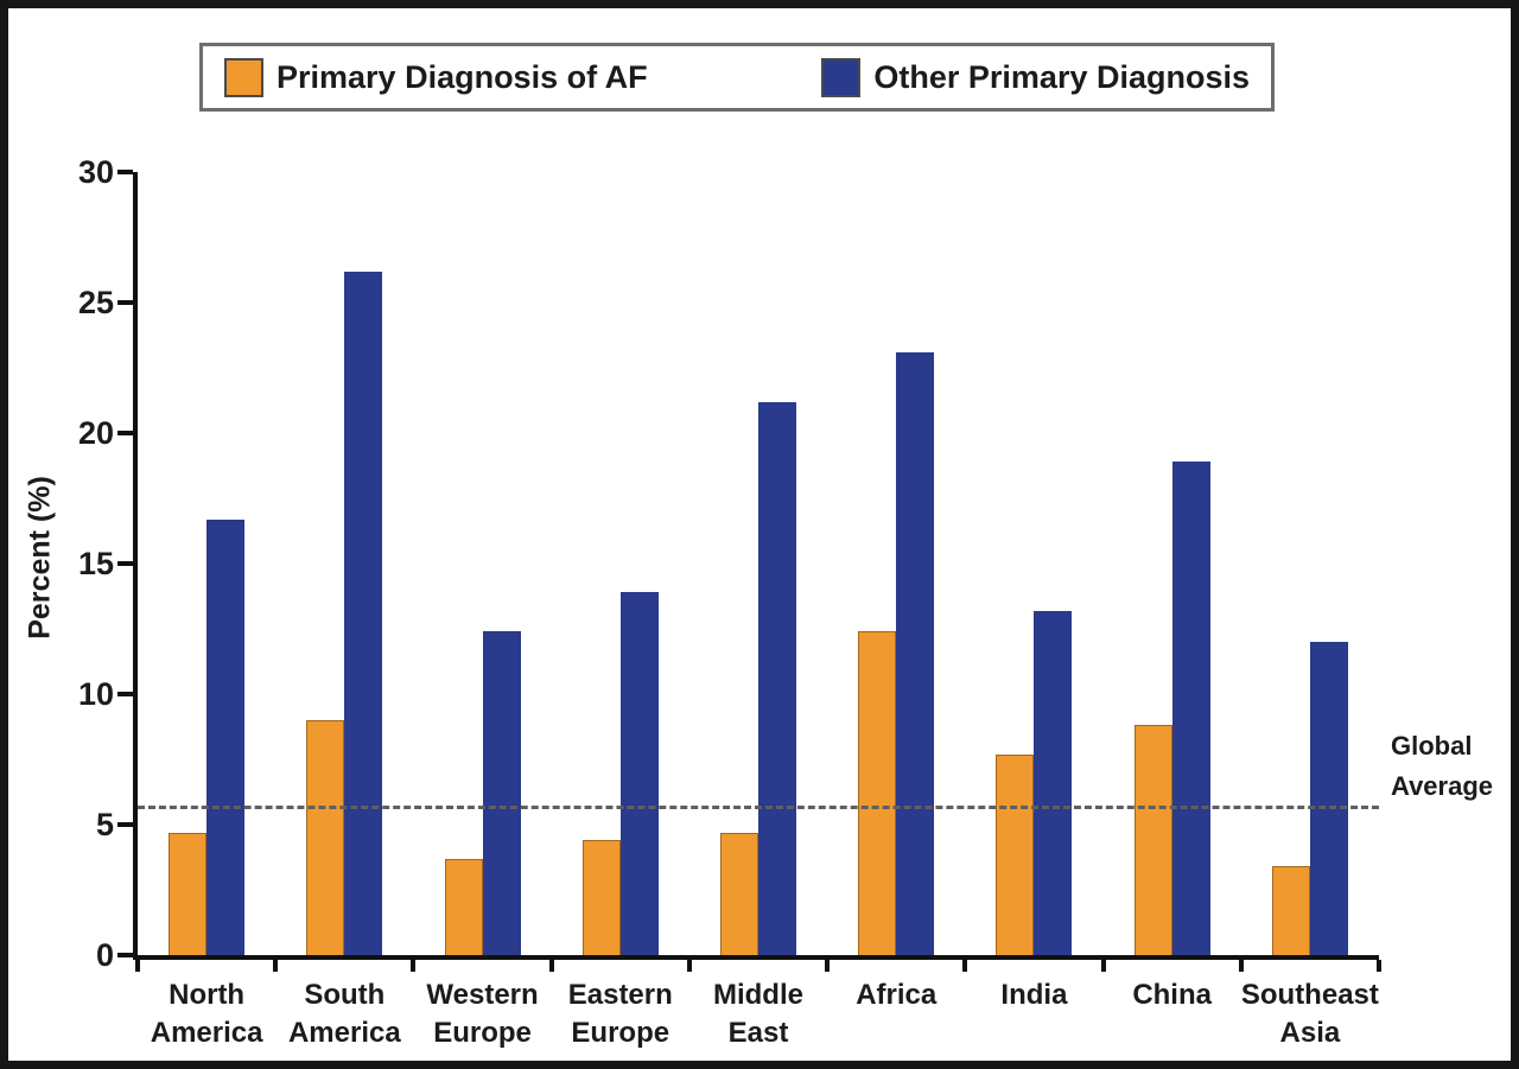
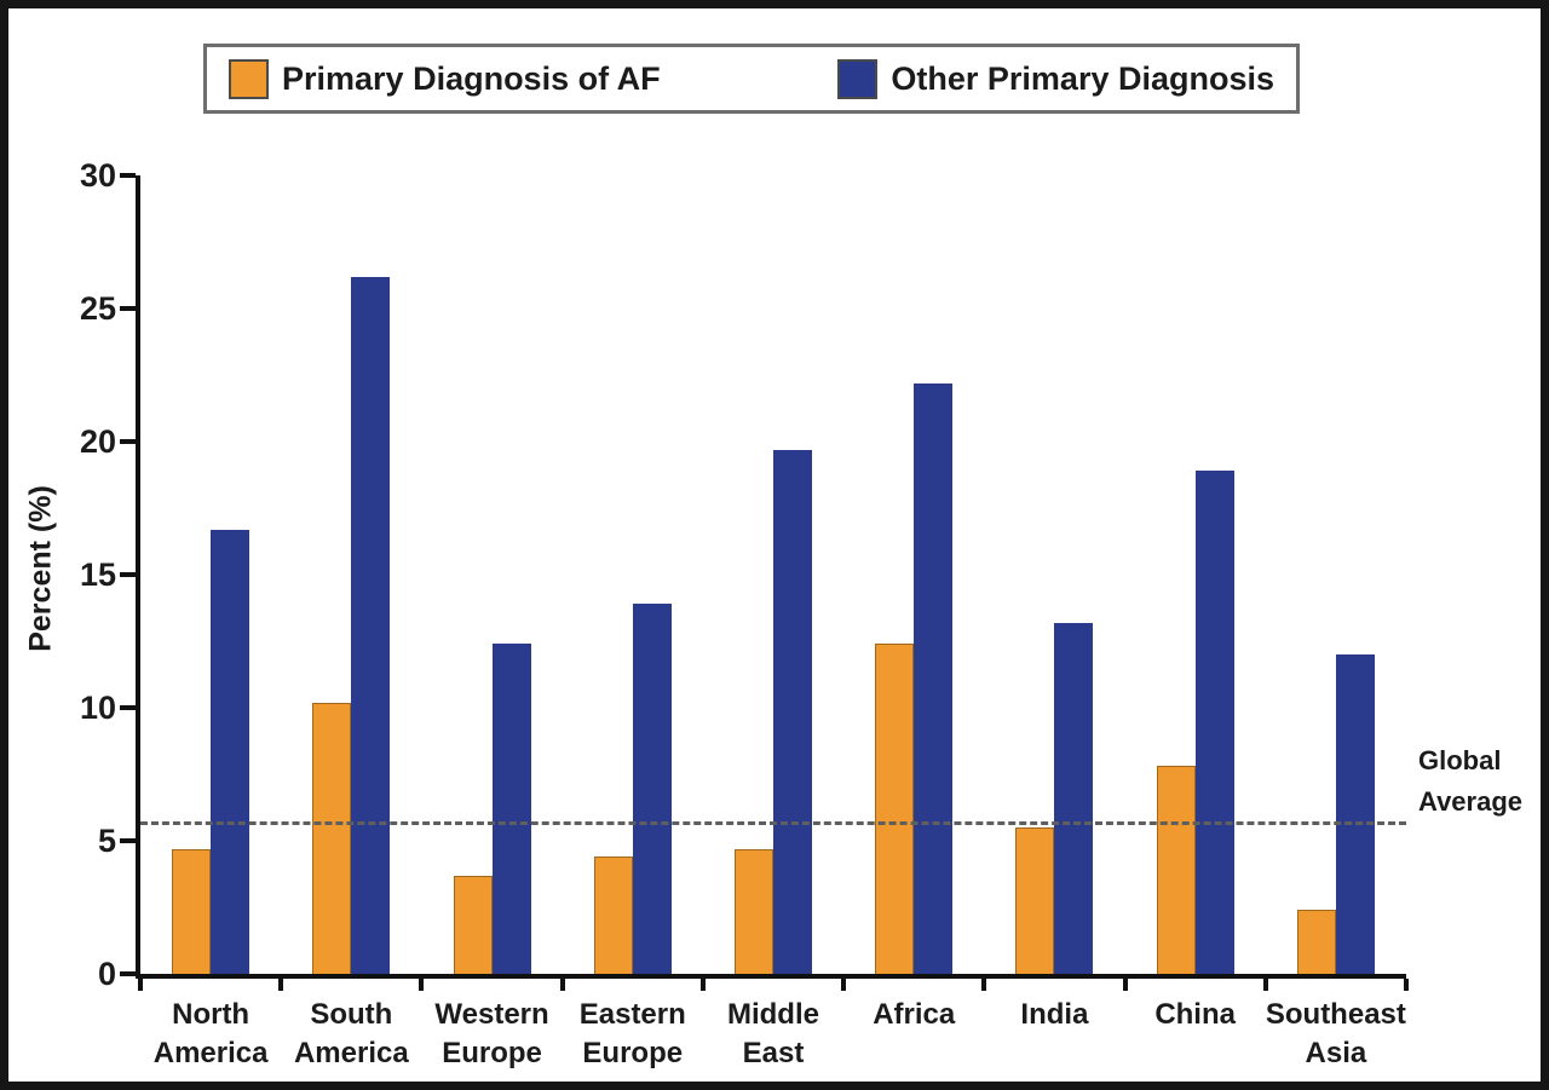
Primary Diagnosis of AF/South America: 9.0 -> 10.2
Other Primary Diagnosis/Middle East: 21.2 -> 19.7
Other Primary Diagnosis/Africa: 23.1 -> 22.2
Primary Diagnosis of AF/India: 7.7 -> 5.5
Primary Diagnosis of AF/China: 8.8 -> 7.8
Primary Diagnosis of AF/Southeast Asia: 3.4 -> 2.4
